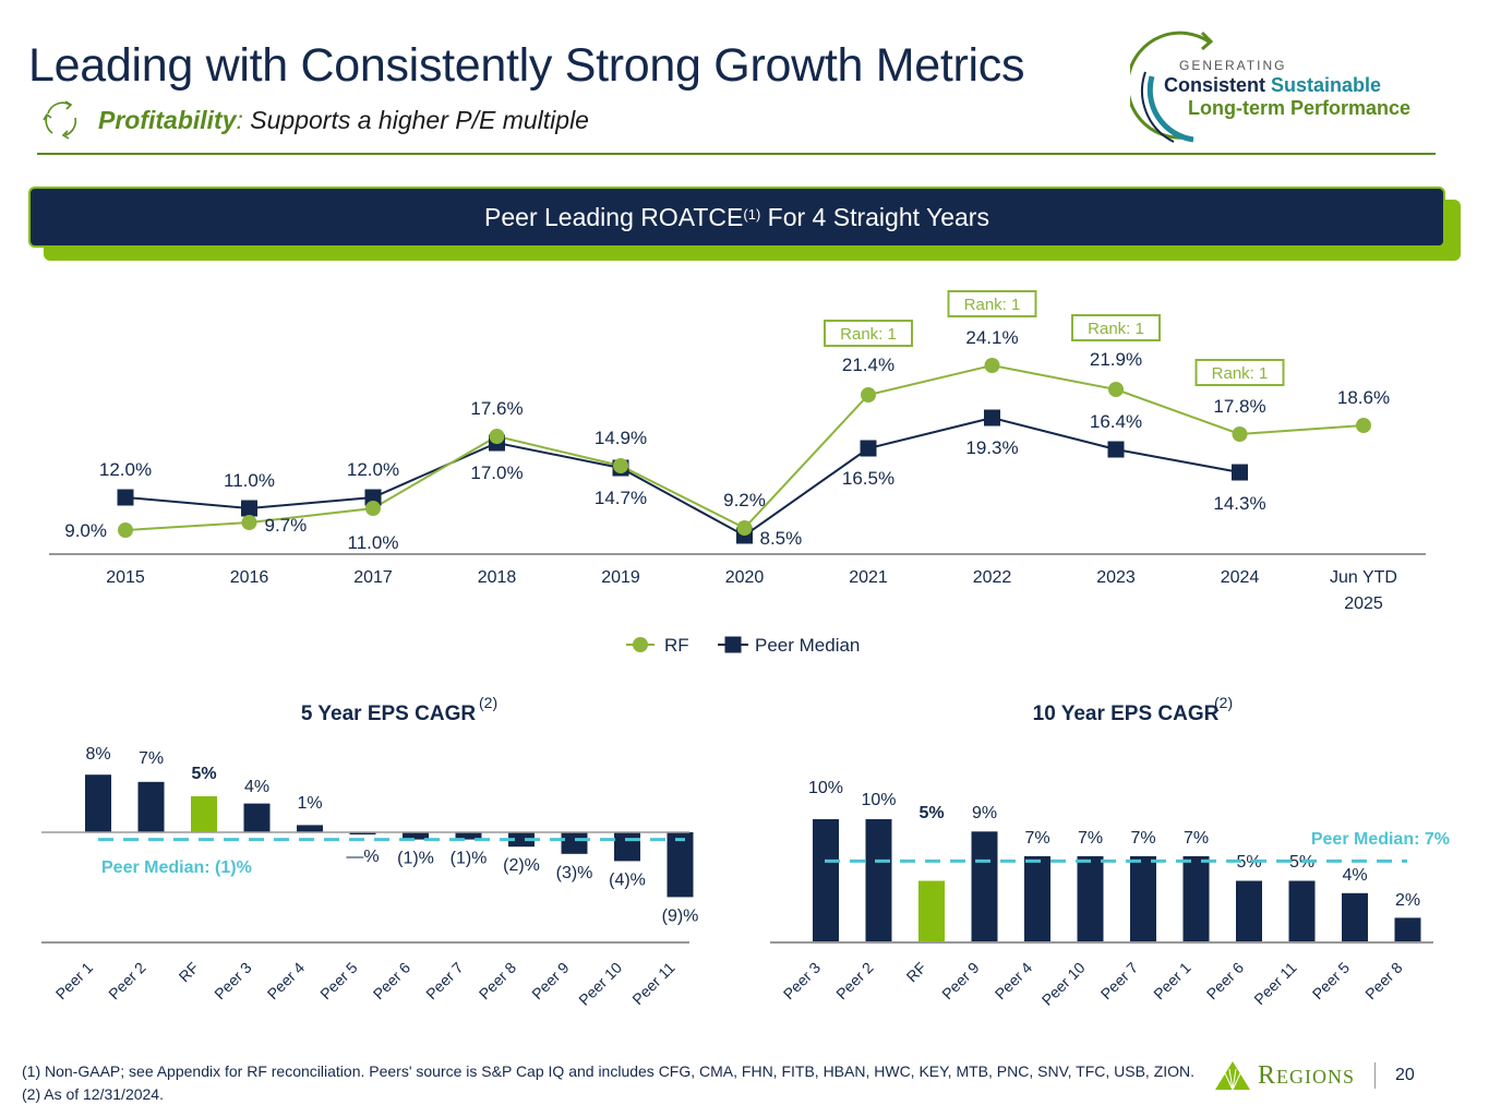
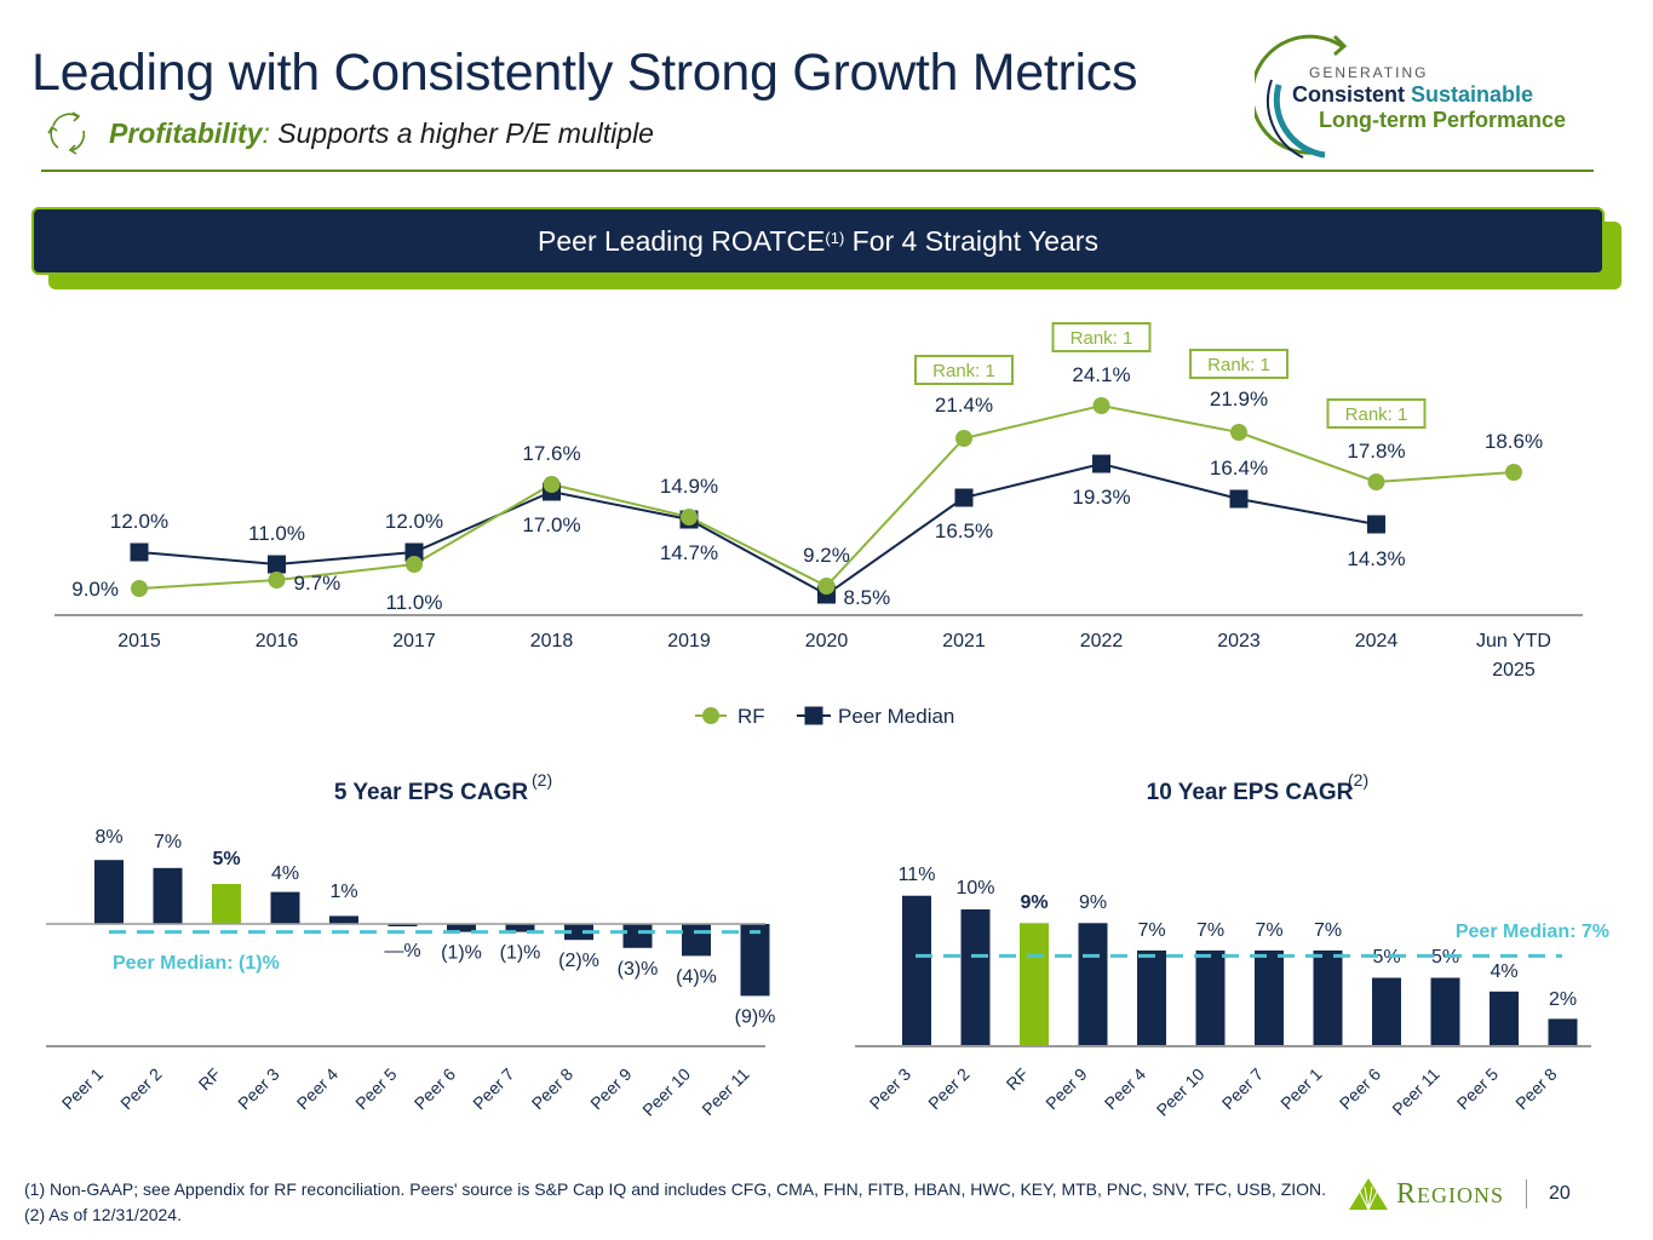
10 Year EPS CAGR/Peer 3: 10% -> 11%
10 Year EPS CAGR/RF: 5% -> 9%
